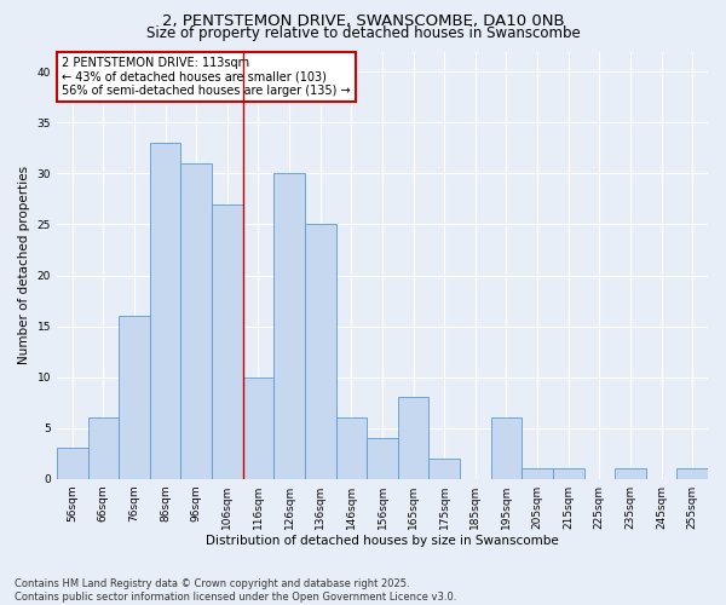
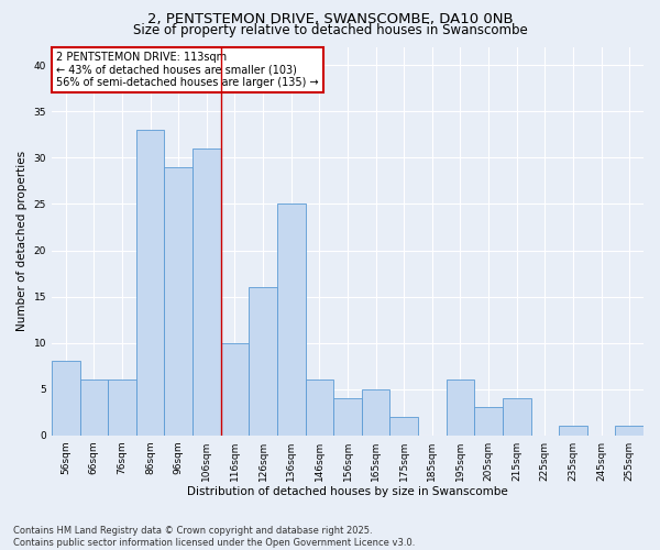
56sqm: 3 -> 8
76sqm: 16 -> 6
96sqm: 31 -> 29
106sqm: 27 -> 31
126sqm: 30 -> 16
165sqm: 8 -> 5
205sqm: 1 -> 3
215sqm: 1 -> 4
